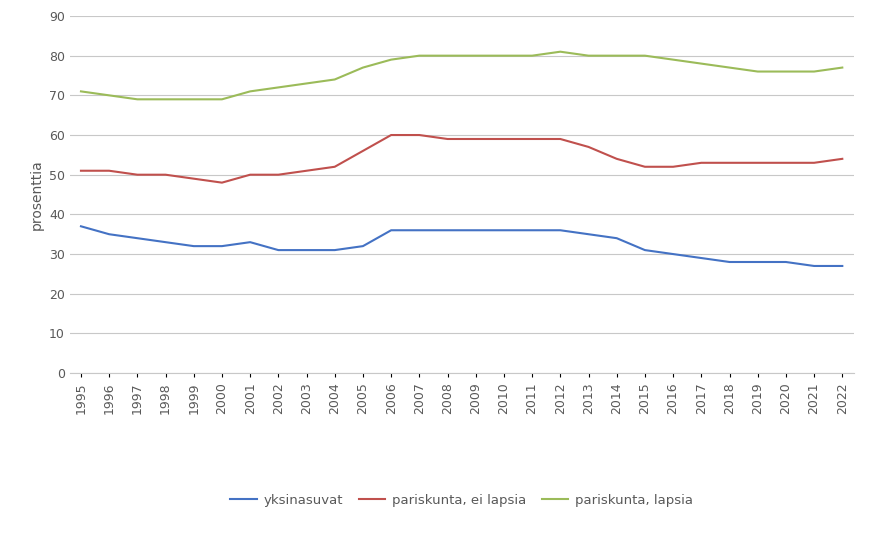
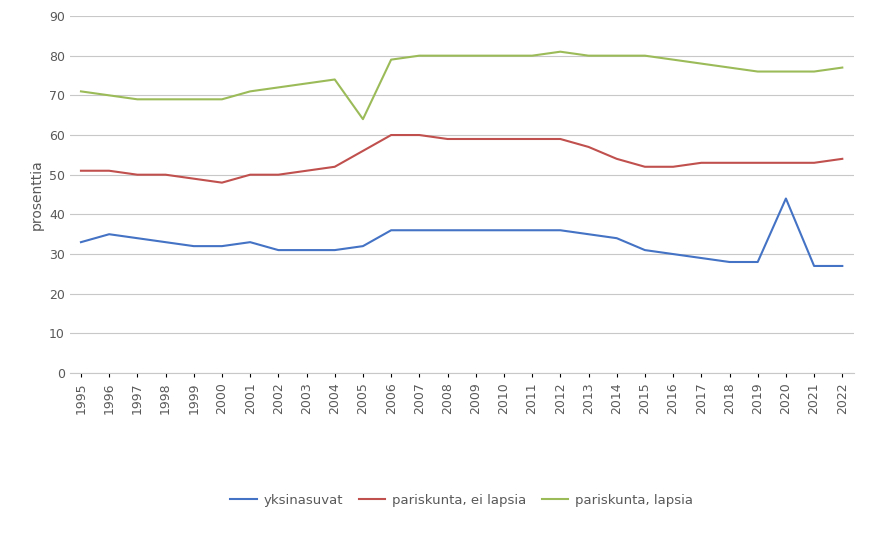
yksinasuvat/1995: 37 -> 33
pariskunta, lapsia/2005: 77 -> 64
yksinasuvat/2020: 28 -> 44
